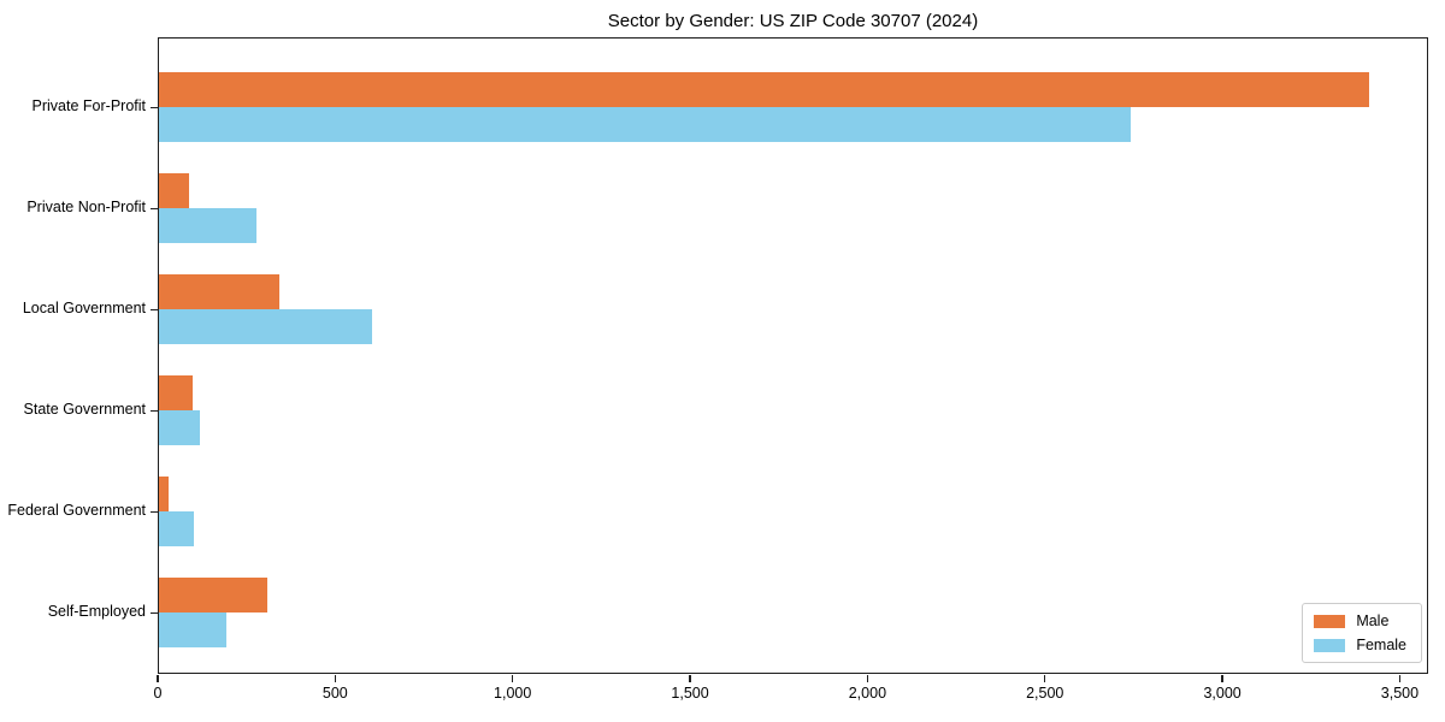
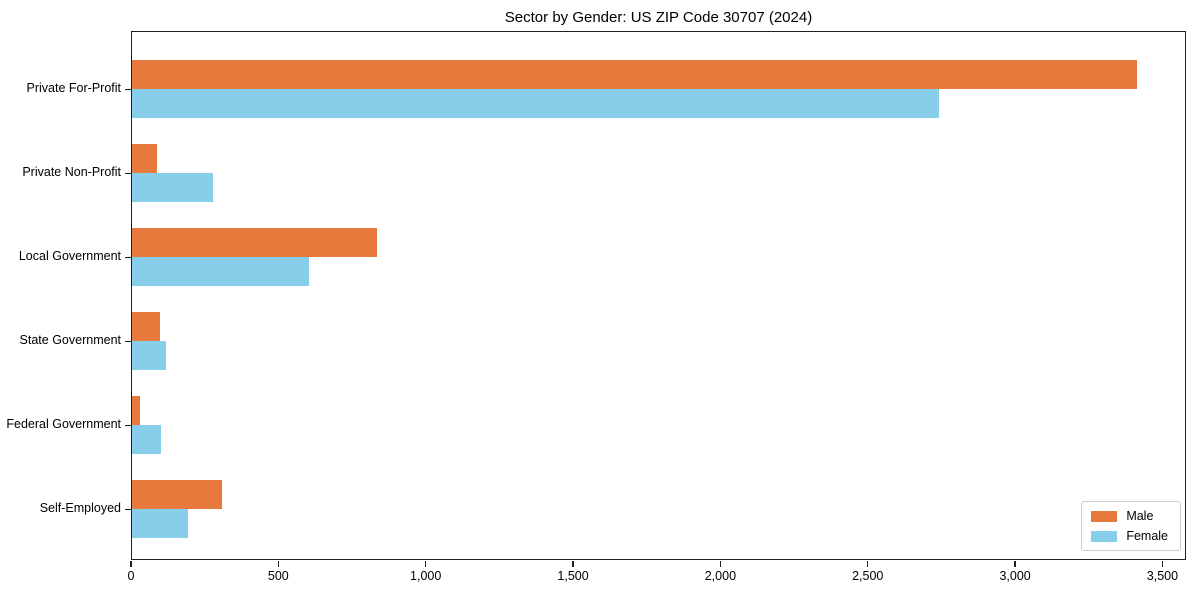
Male/Local Government: 340 -> 830
